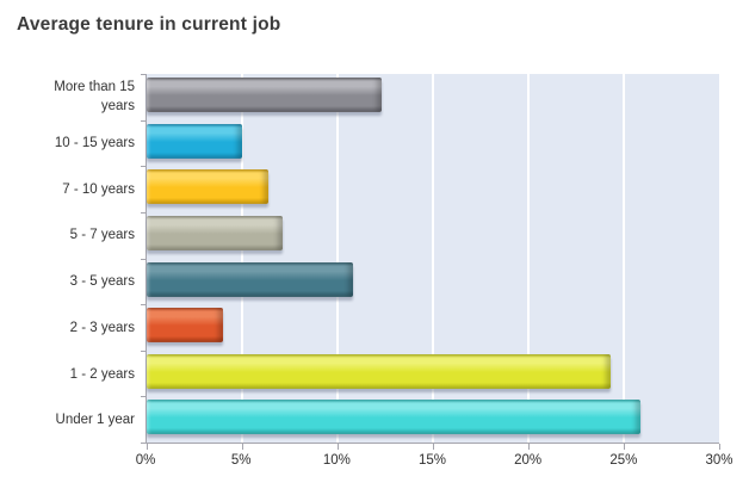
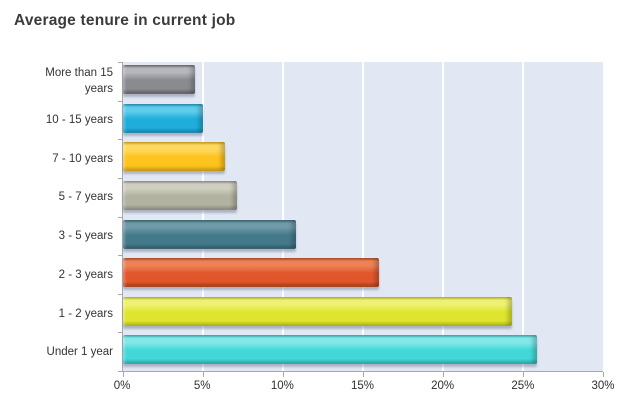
More than 15 years: 12.3% -> 4.5%
2 - 3 years: 4.0% -> 16.0%
